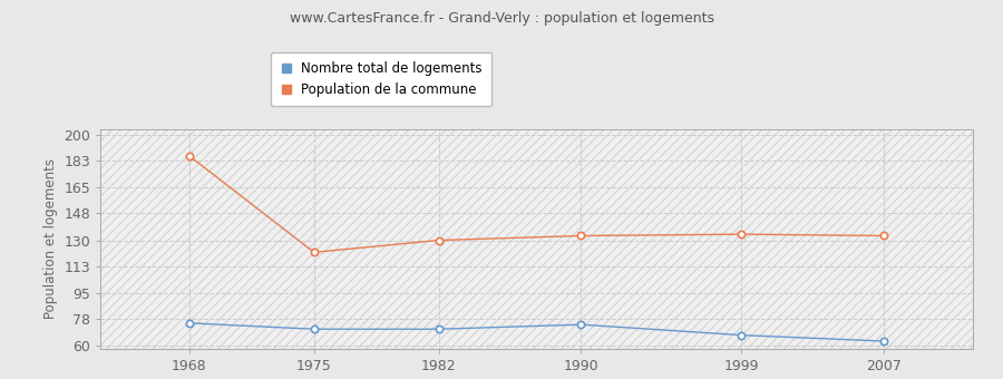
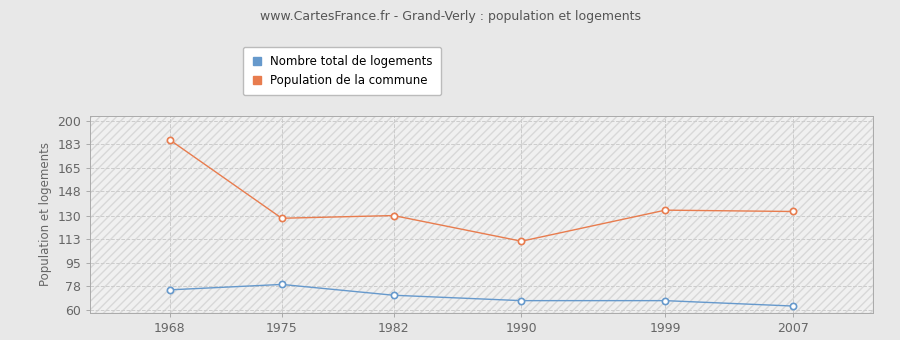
Population de la commune/1975: 122 -> 128
Nombre total de logements/1975: 71 -> 79
Population de la commune/1990: 133 -> 111
Nombre total de logements/1990: 74 -> 67
